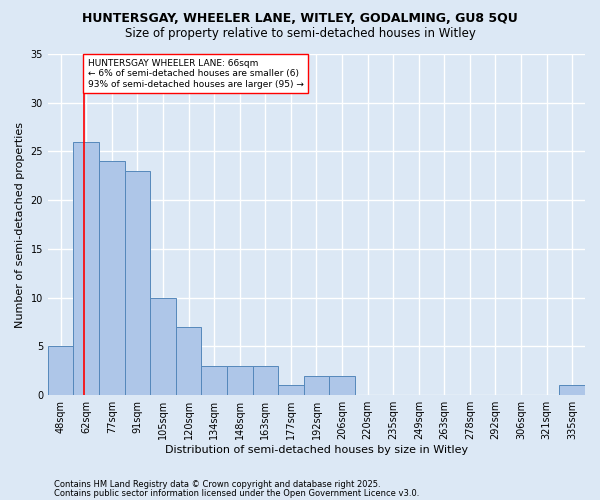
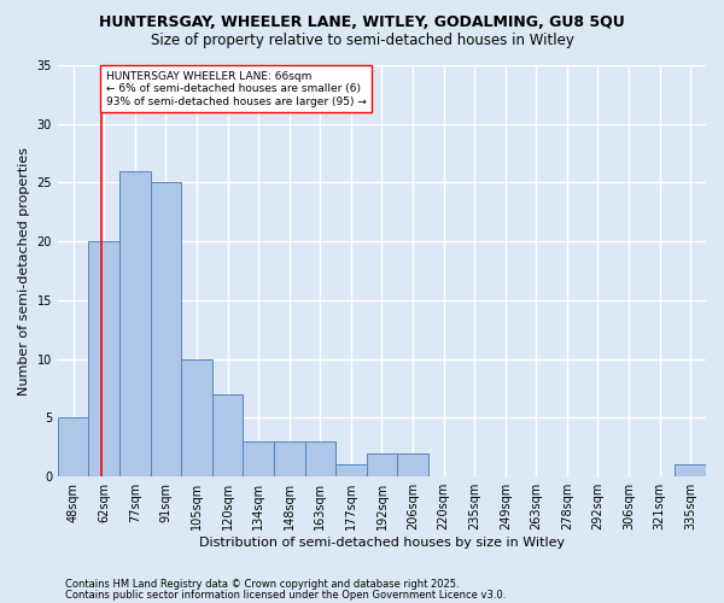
62sqm: 26 -> 20
77sqm: 24 -> 26
91sqm: 23 -> 25
